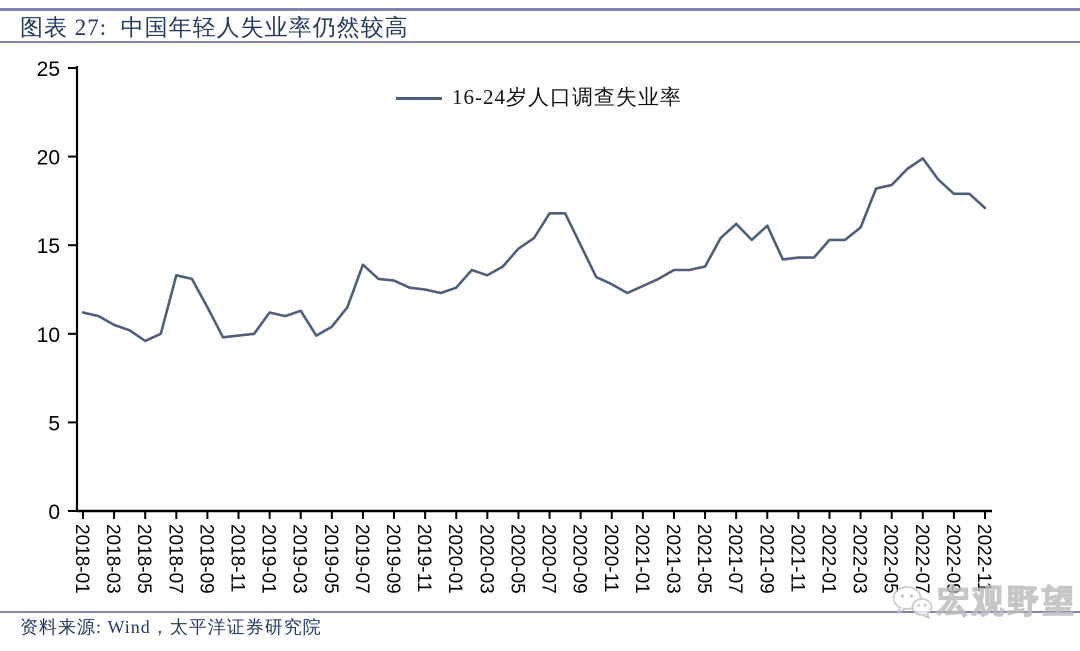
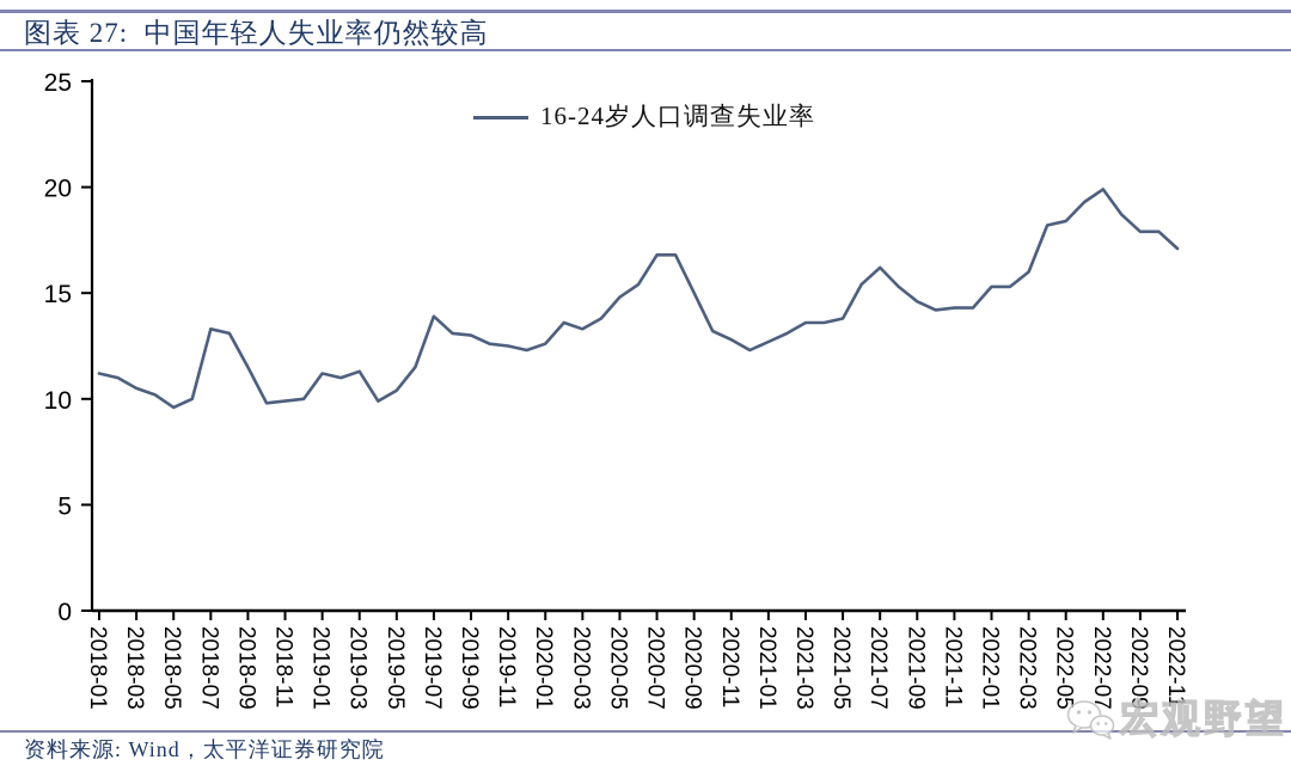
2021-09: 16.1 -> 14.6
